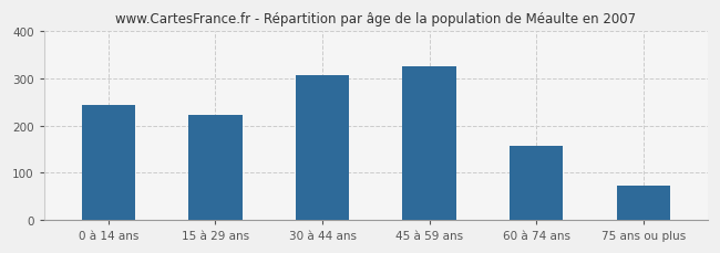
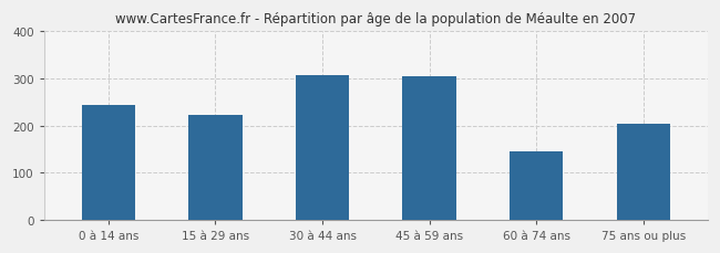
45 à 59 ans: 326 -> 305
60 à 74 ans: 158 -> 145
75 ans ou plus: 72 -> 205
